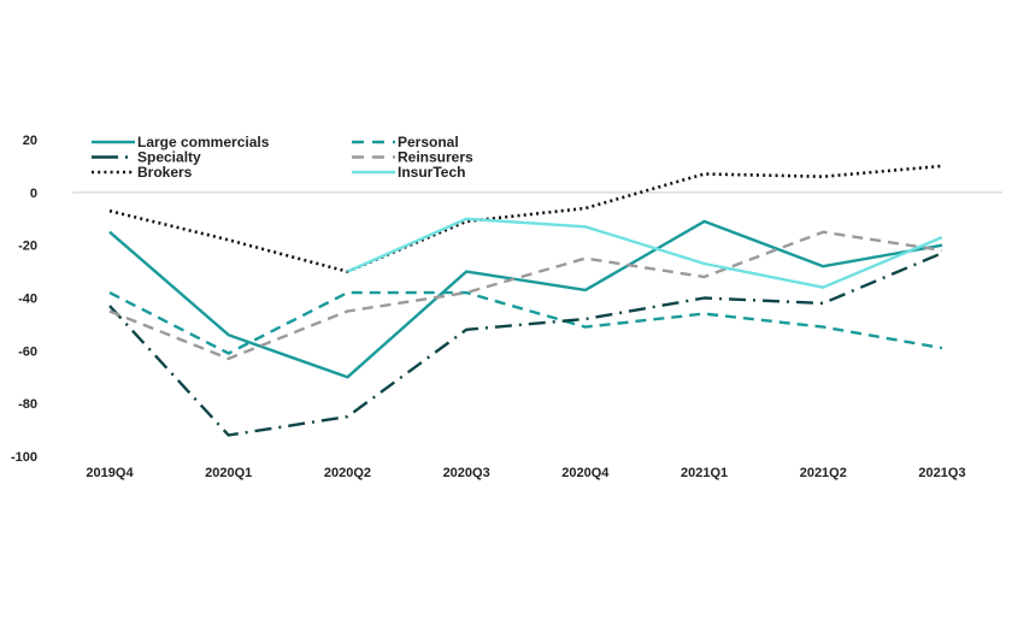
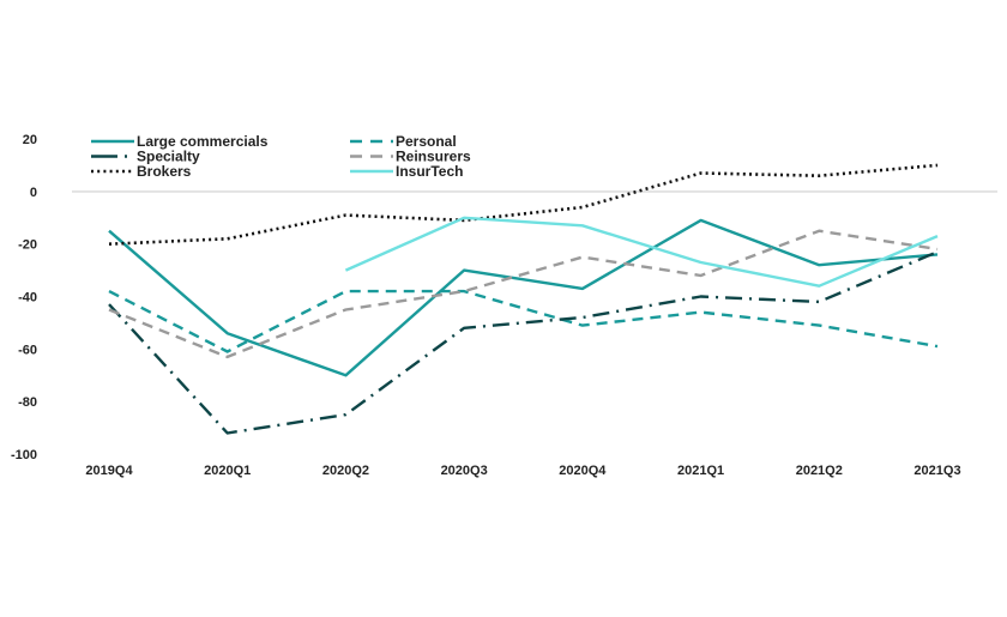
Brokers/2019Q4: -7 -> -20
Brokers/2020Q2: -30 -> -9
Large commercials/2021Q3: -20 -> -24
